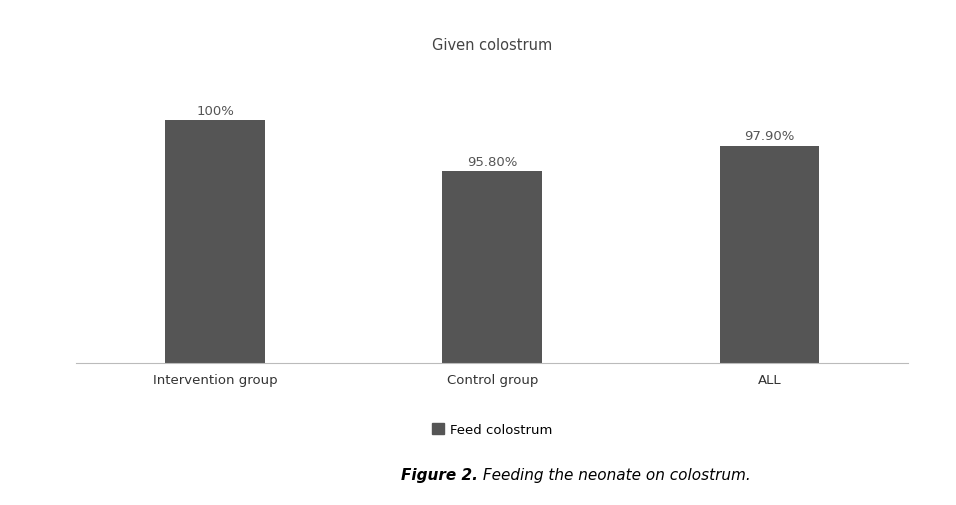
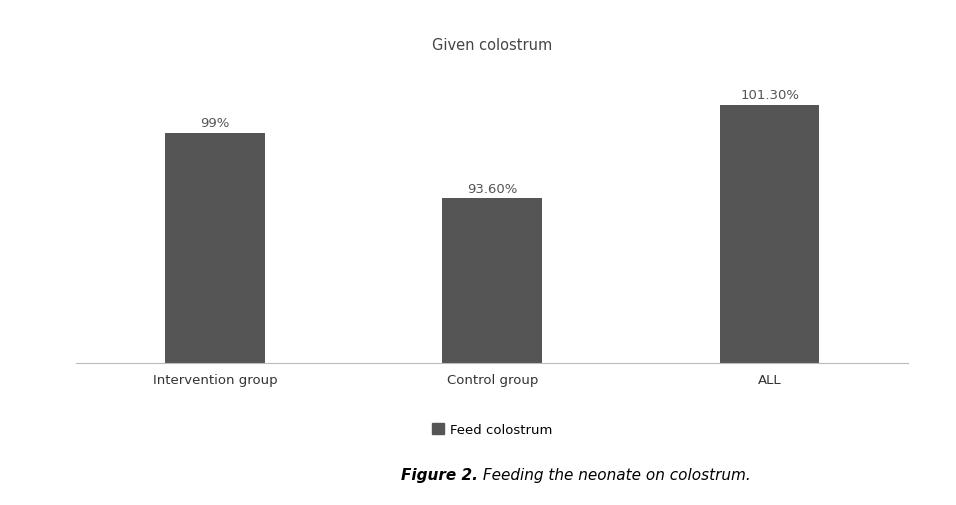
Intervention group: 100% -> 99%
Control group: 95.80% -> 93.60%
ALL: 97.90% -> 101.30%
